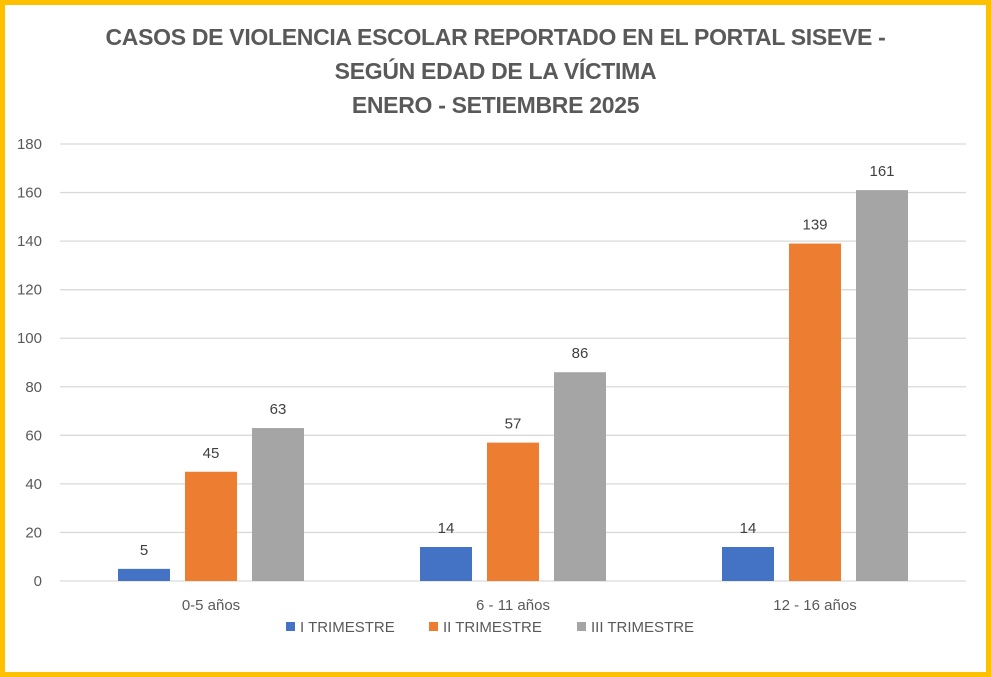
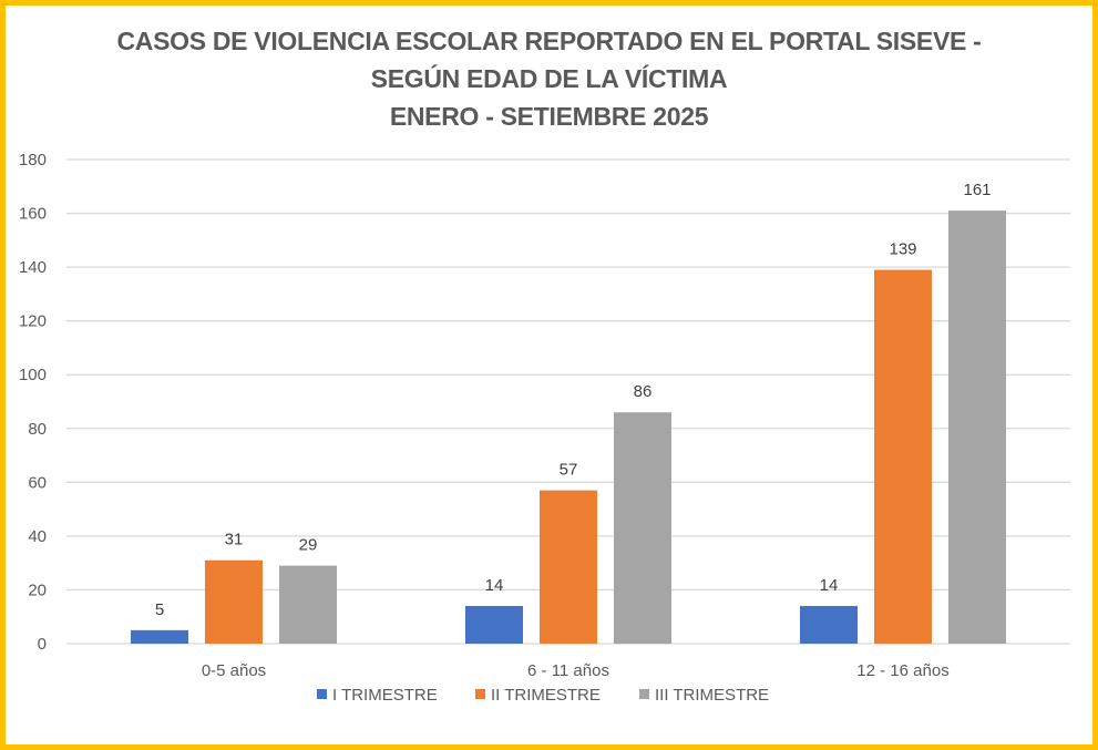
II TRIMESTRE/0-5 años: 45 -> 31
III TRIMESTRE/0-5 años: 63 -> 29
